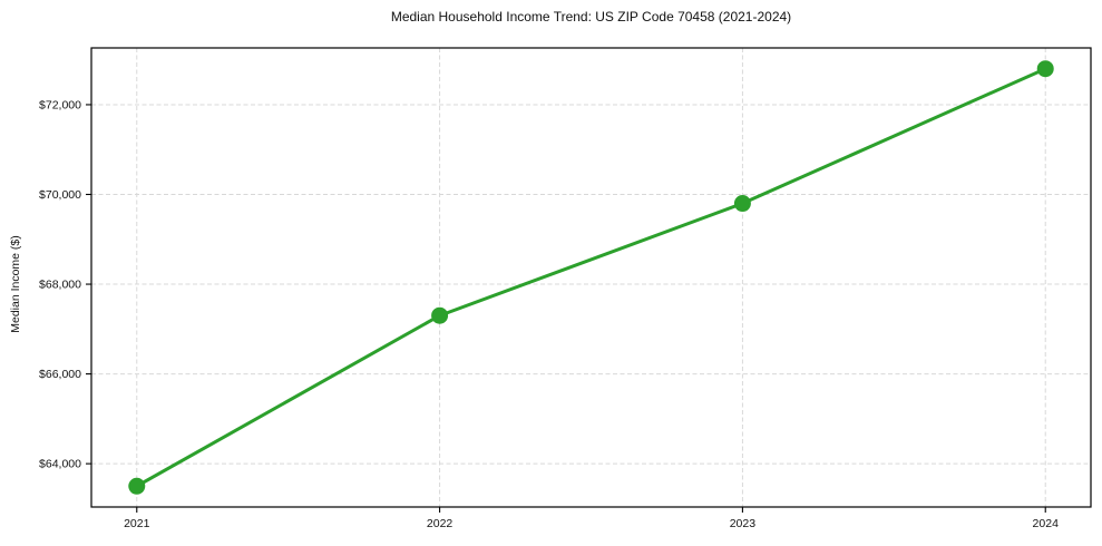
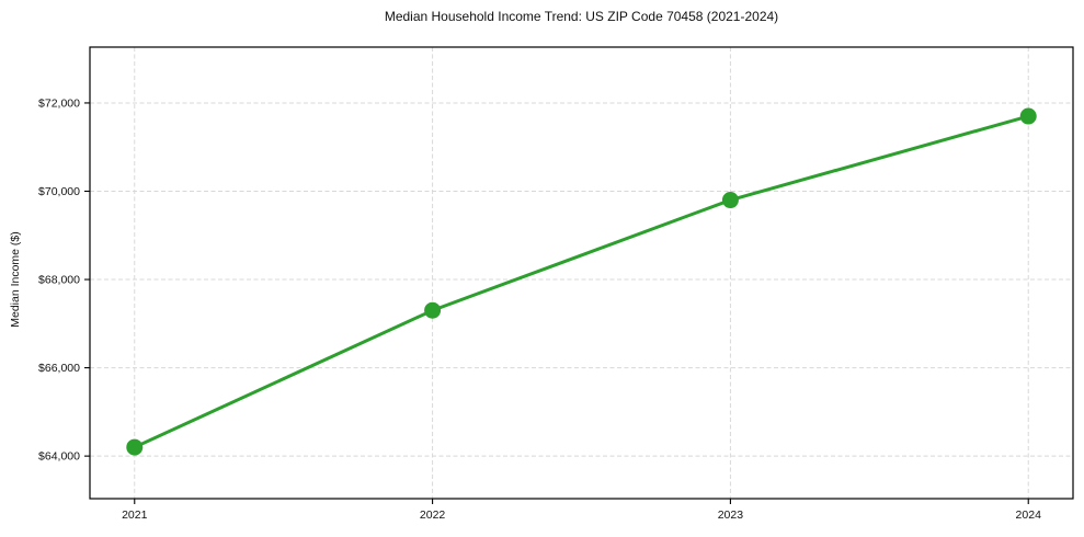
2021: $63500 -> $64200
2024: $72800 -> $71700
